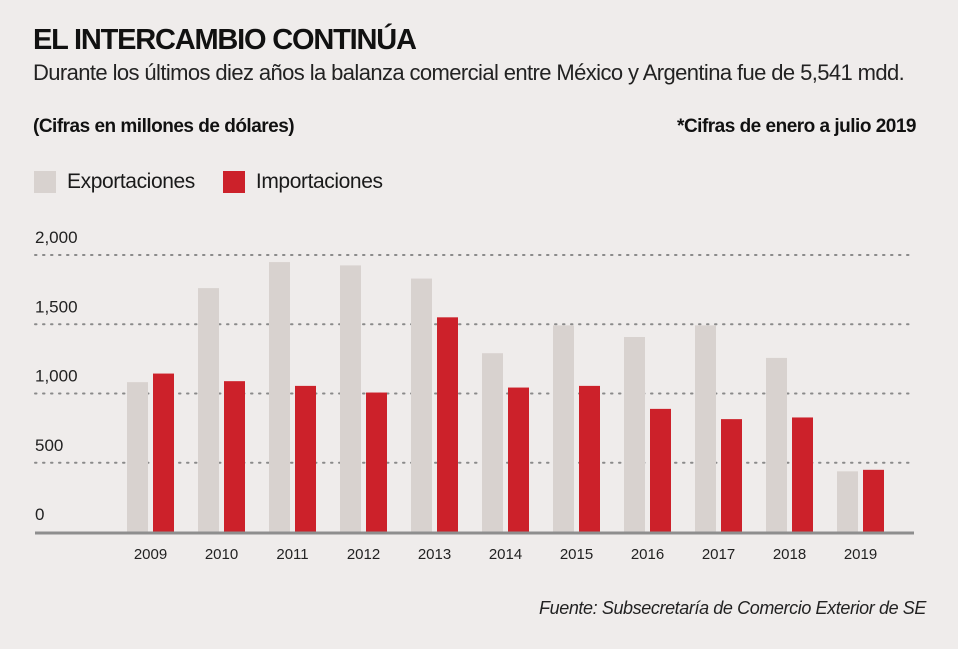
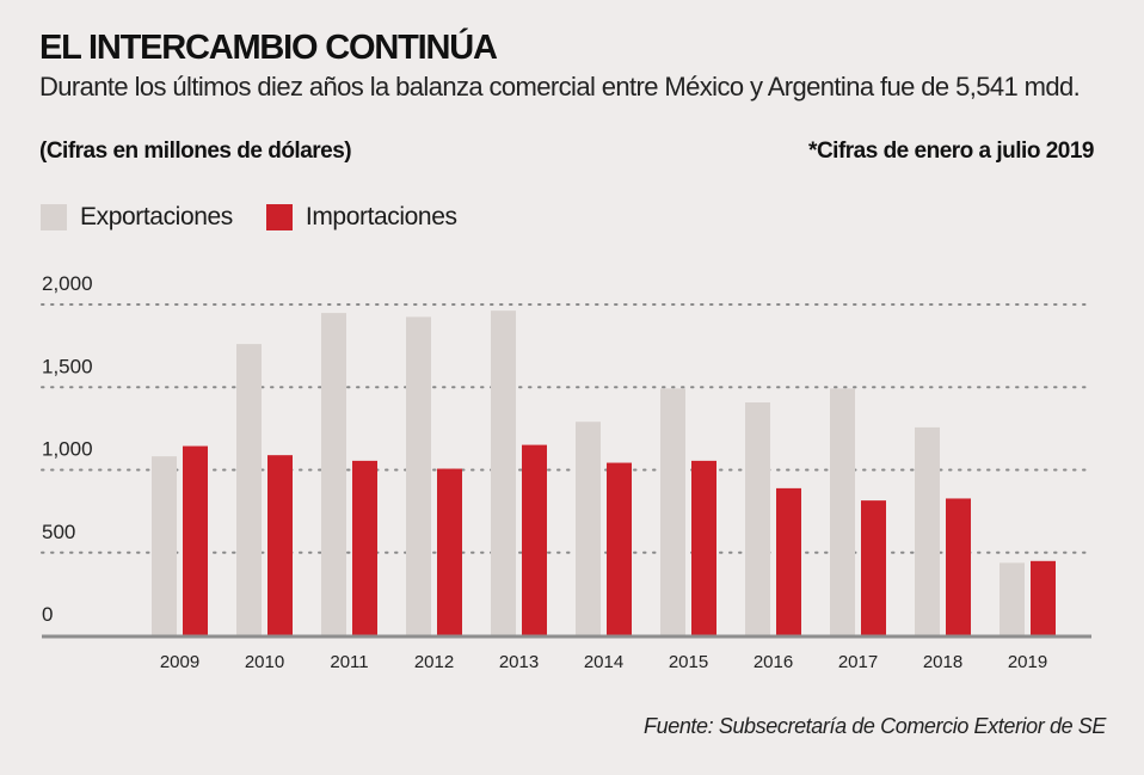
Exportaciones/2013: 1830 -> 1960
Importaciones/2013: 1550 -> 1150
